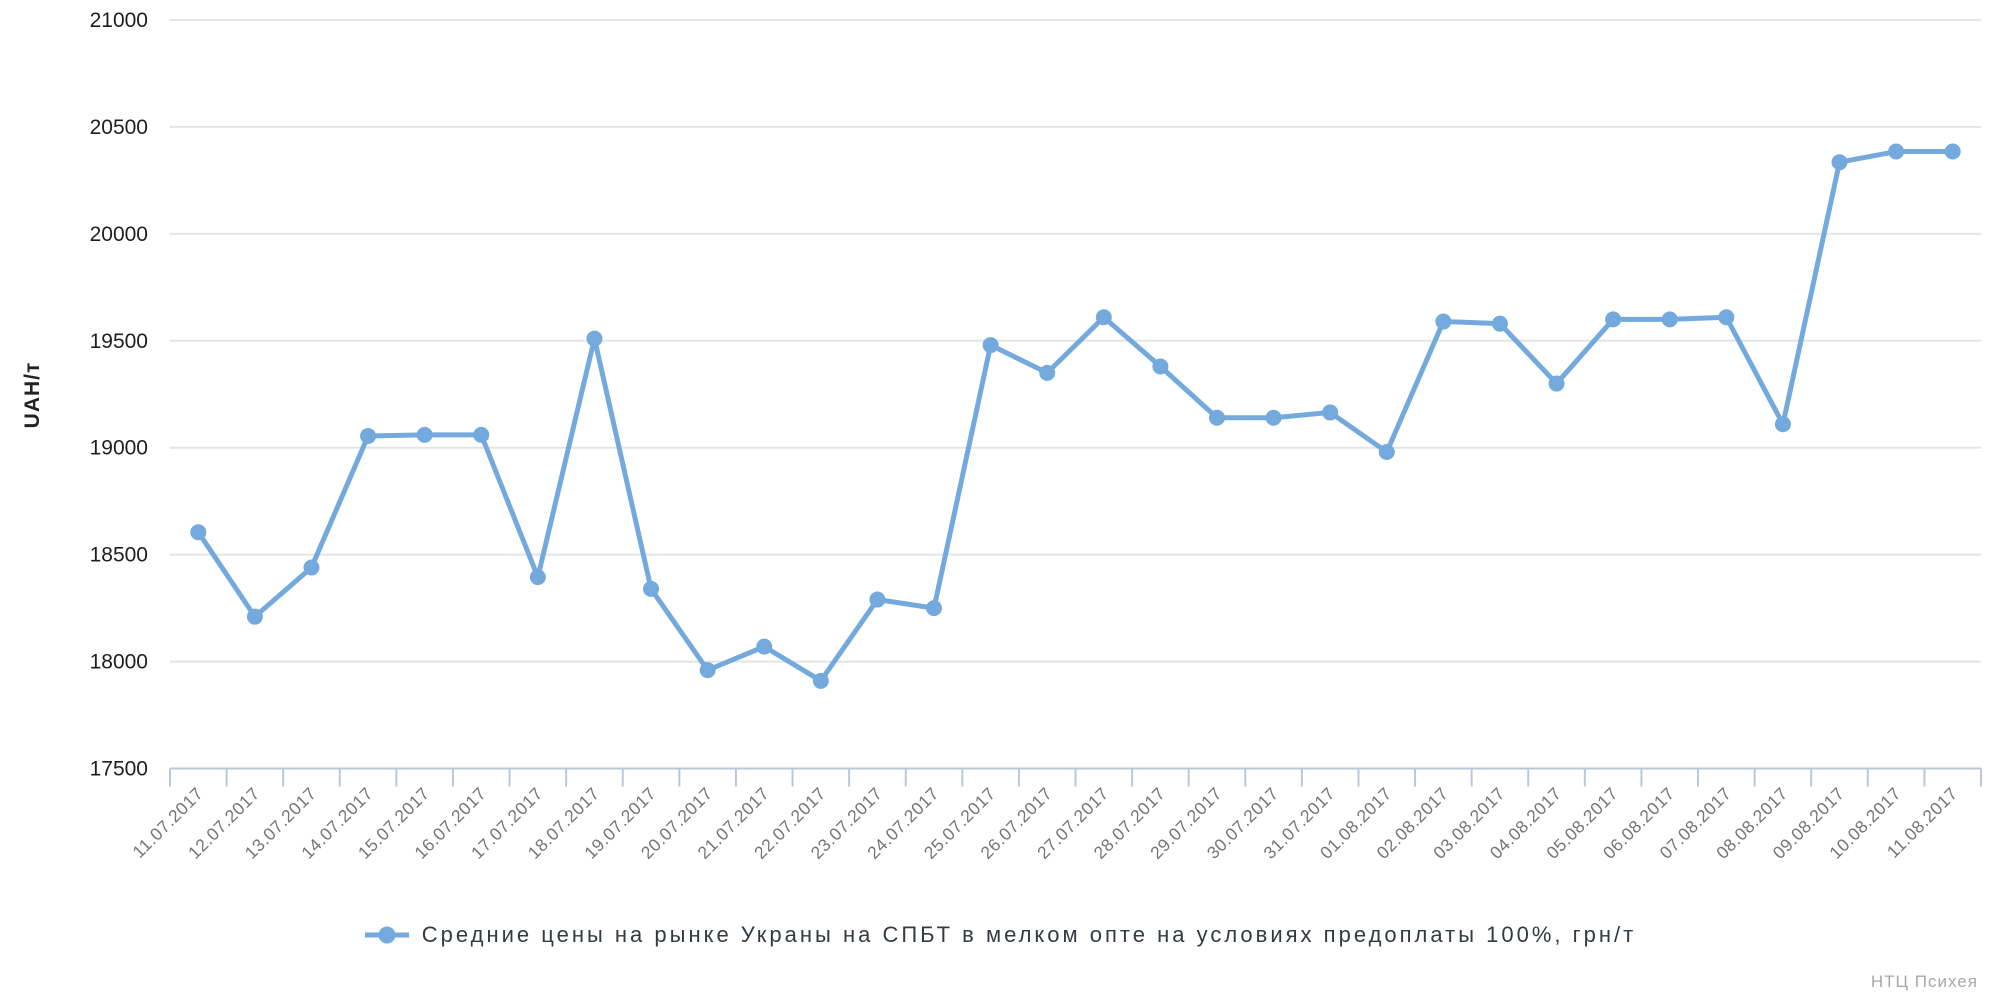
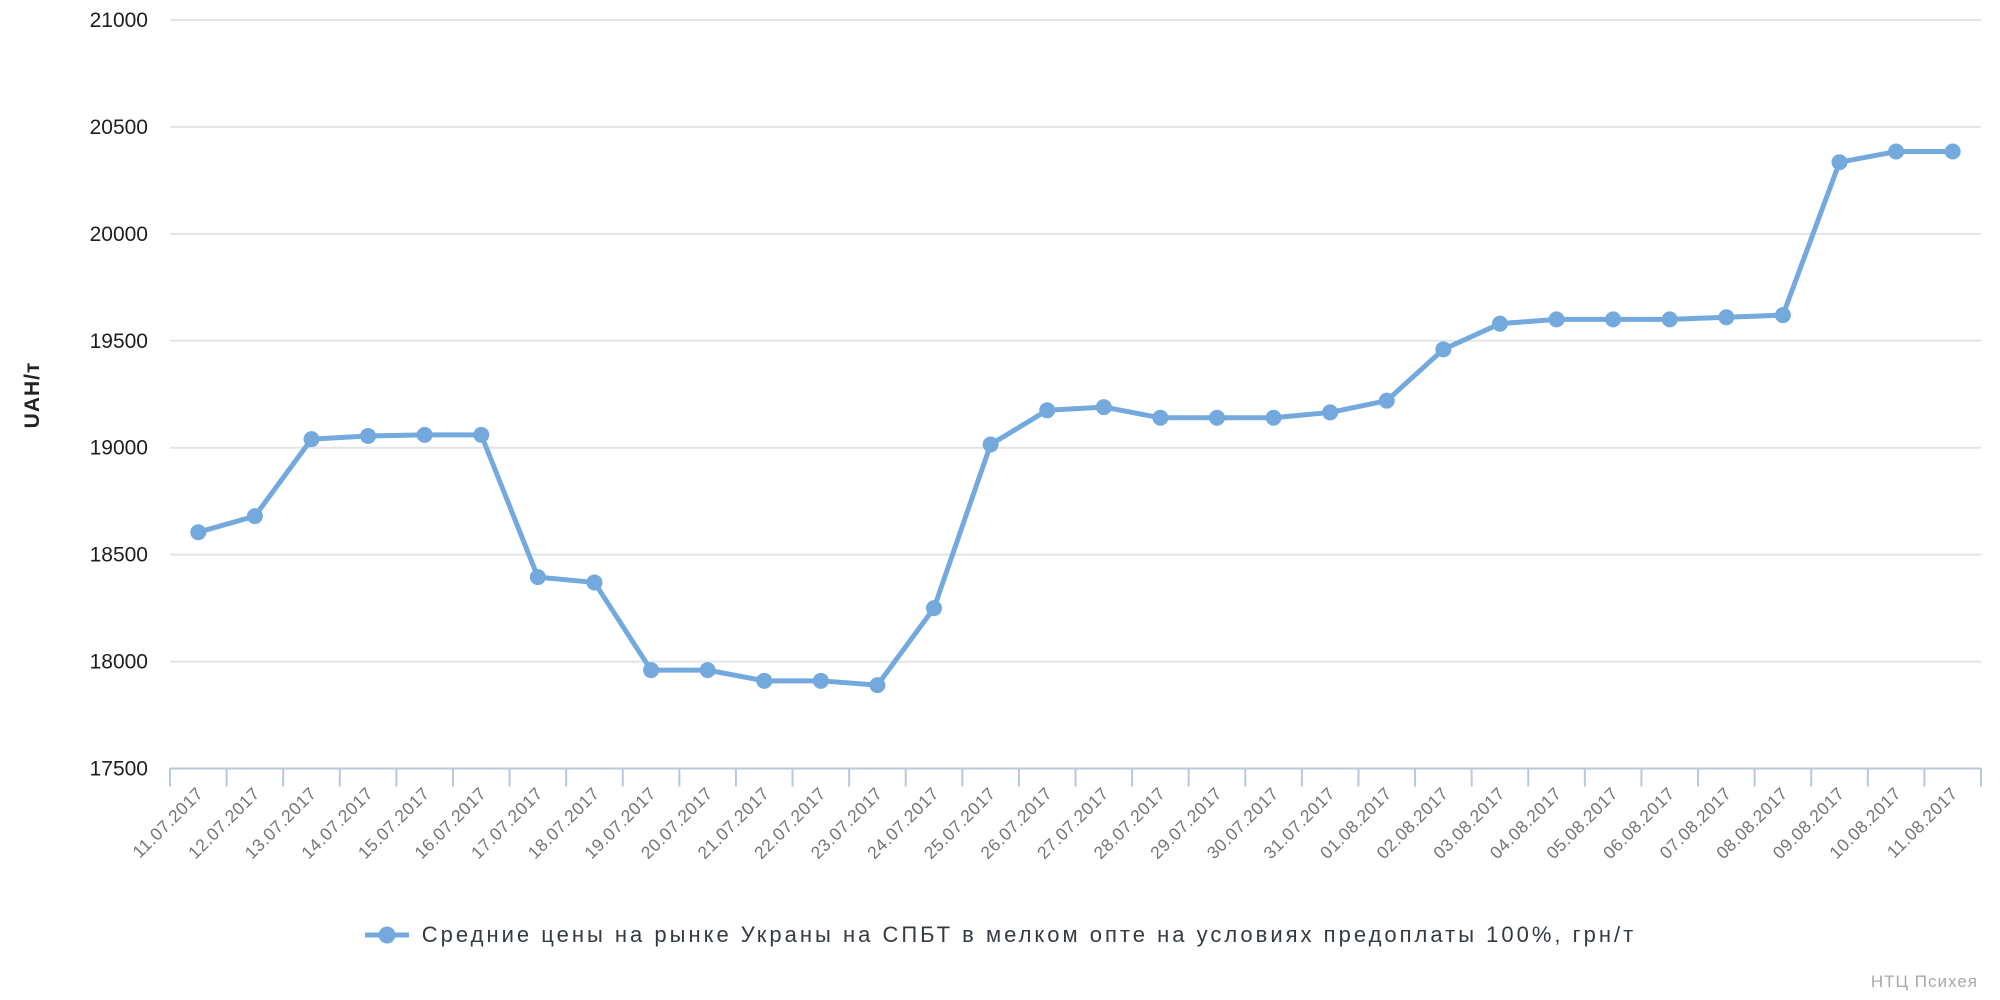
12.07.2017: 18210 -> 18680
13.07.2017: 18440 -> 19040
18.07.2017: 19510 -> 18370
19.07.2017: 18340 -> 17960
21.07.2017: 18070 -> 17910
23.07.2017: 18290 -> 17890
25.07.2017: 19480 -> 19020
26.07.2017: 19350 -> 19180
27.07.2017: 19610 -> 19190
28.07.2017: 19380 -> 19140
01.08.2017: 18980 -> 19220
02.08.2017: 19590 -> 19460
04.08.2017: 19300 -> 19600
08.08.2017: 19110 -> 19620
